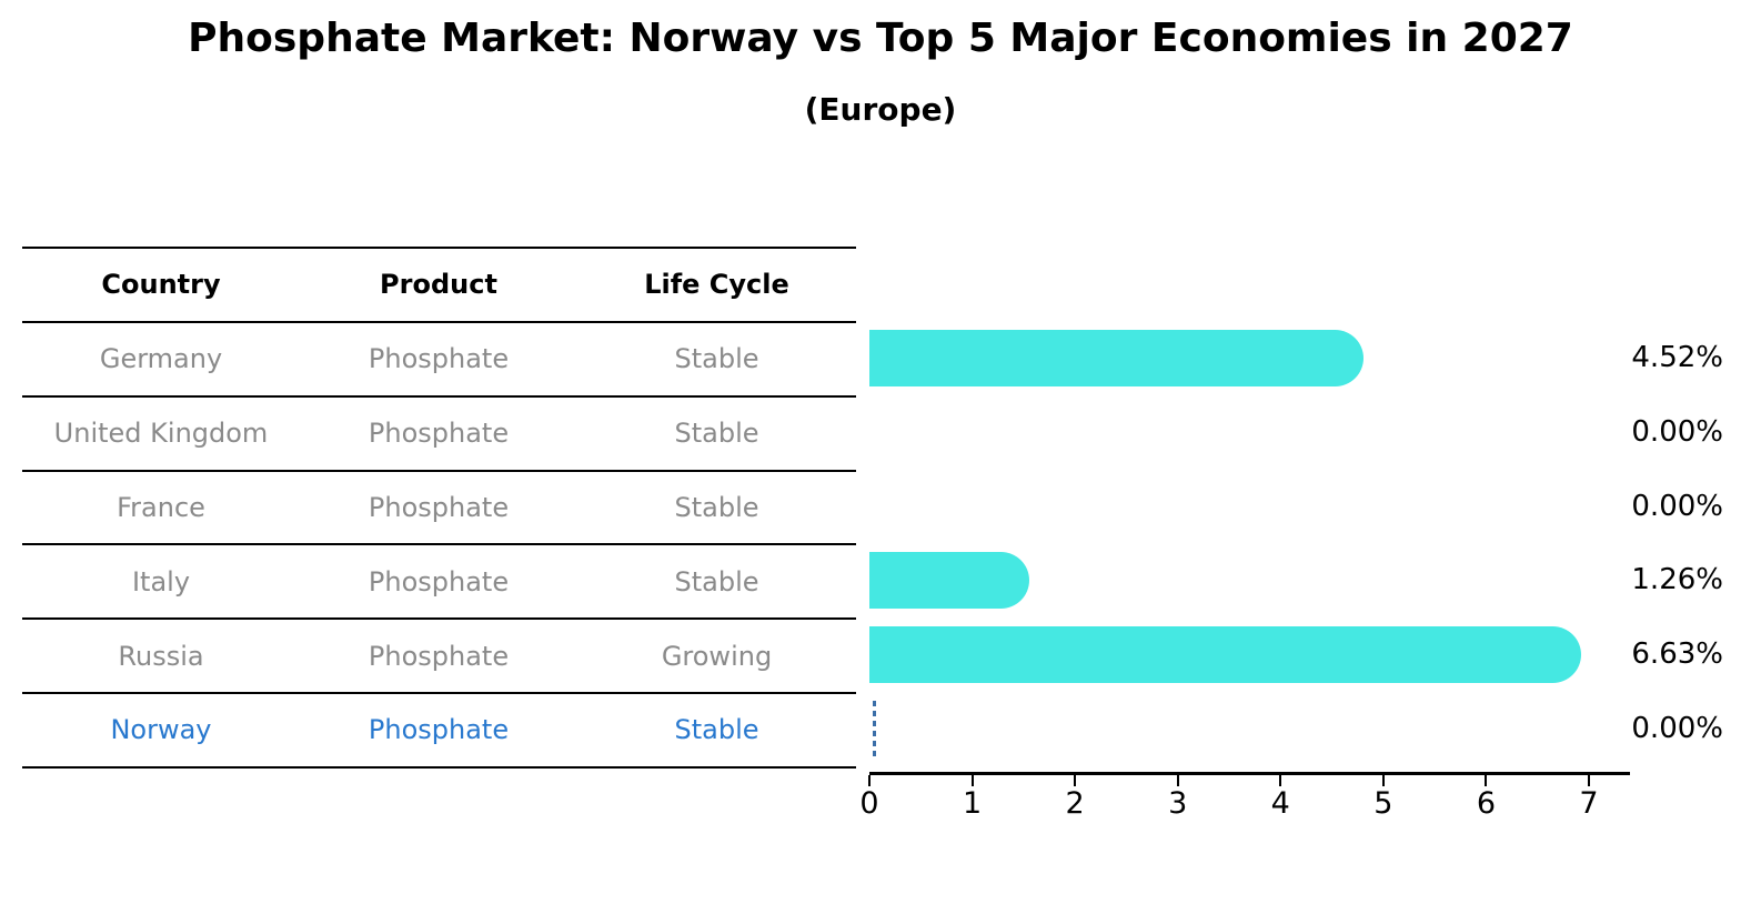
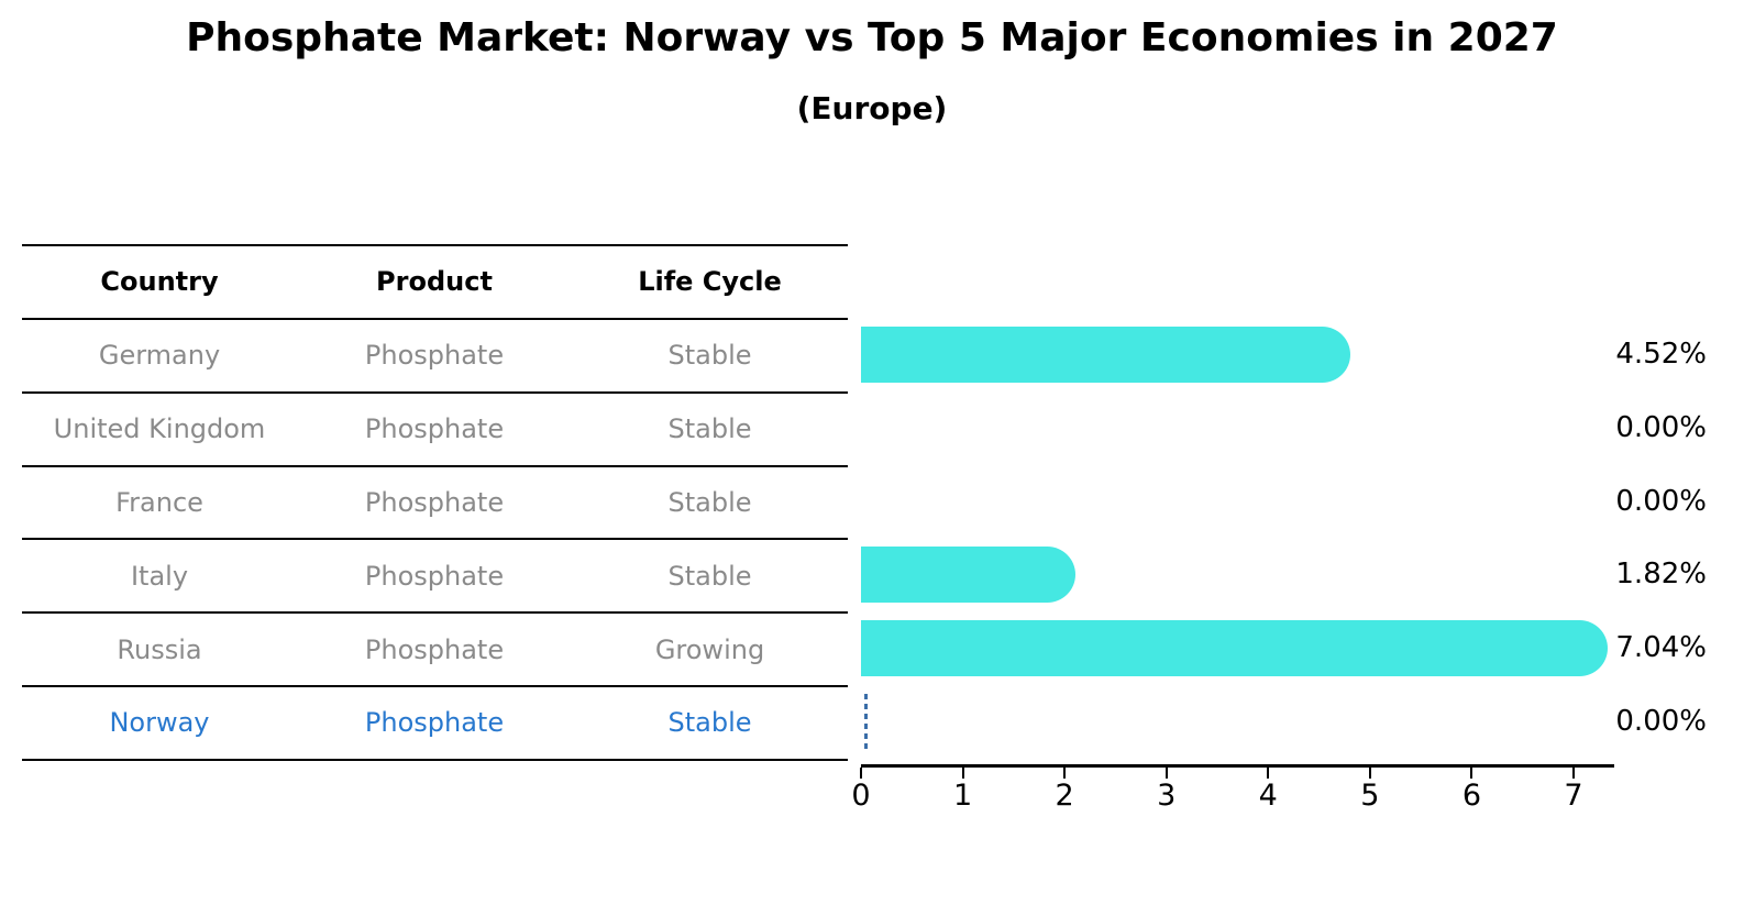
Italy: 1.26% -> 1.82%
Russia: 6.63% -> 7.04%
